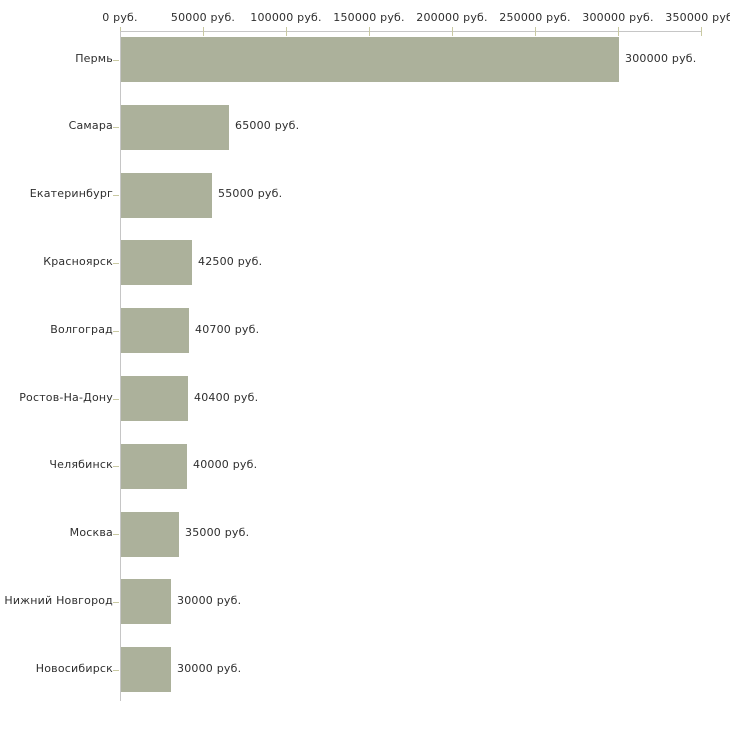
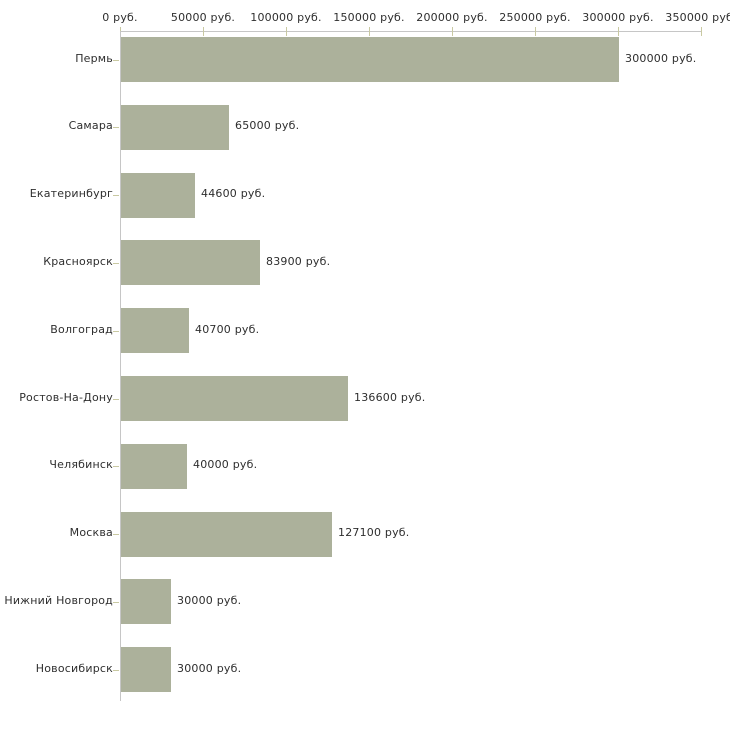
Екатеринбург: 55000 -> 44600
Красноярск: 42500 -> 83900
Ростов-На-Дону: 40400 -> 136600
Москва: 35000 -> 127100
